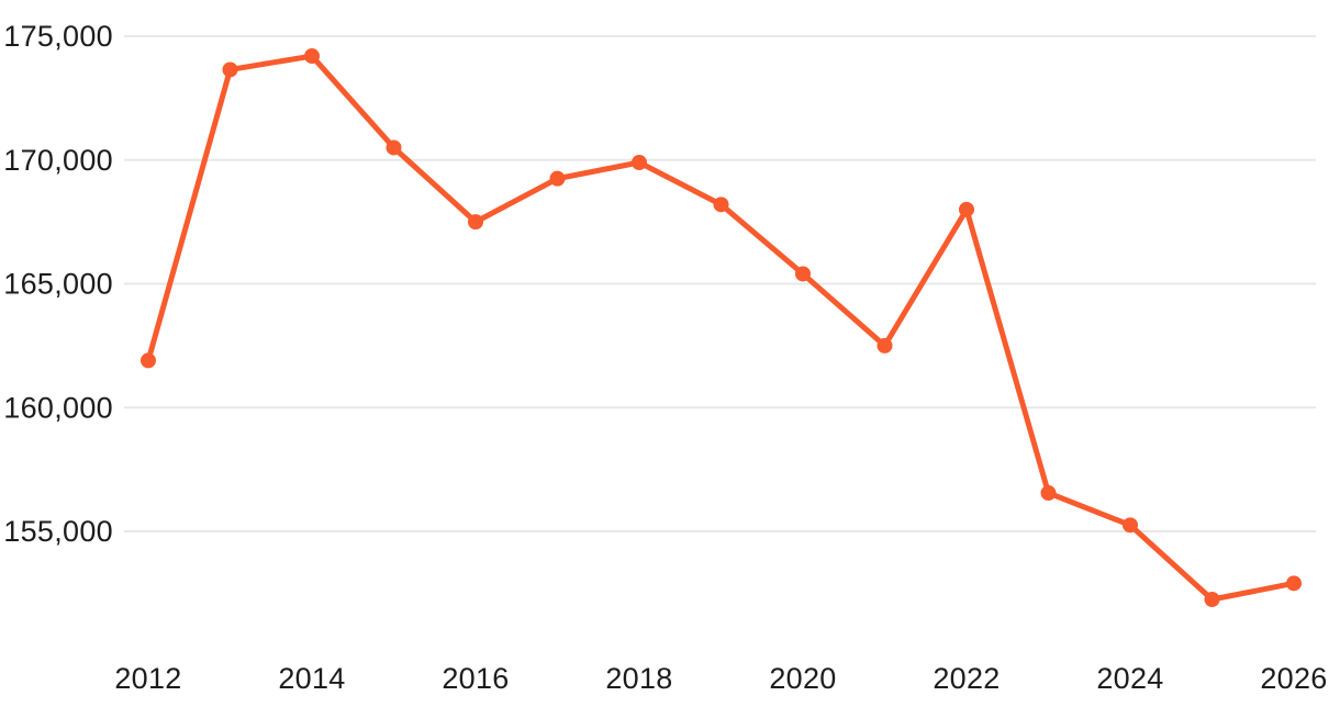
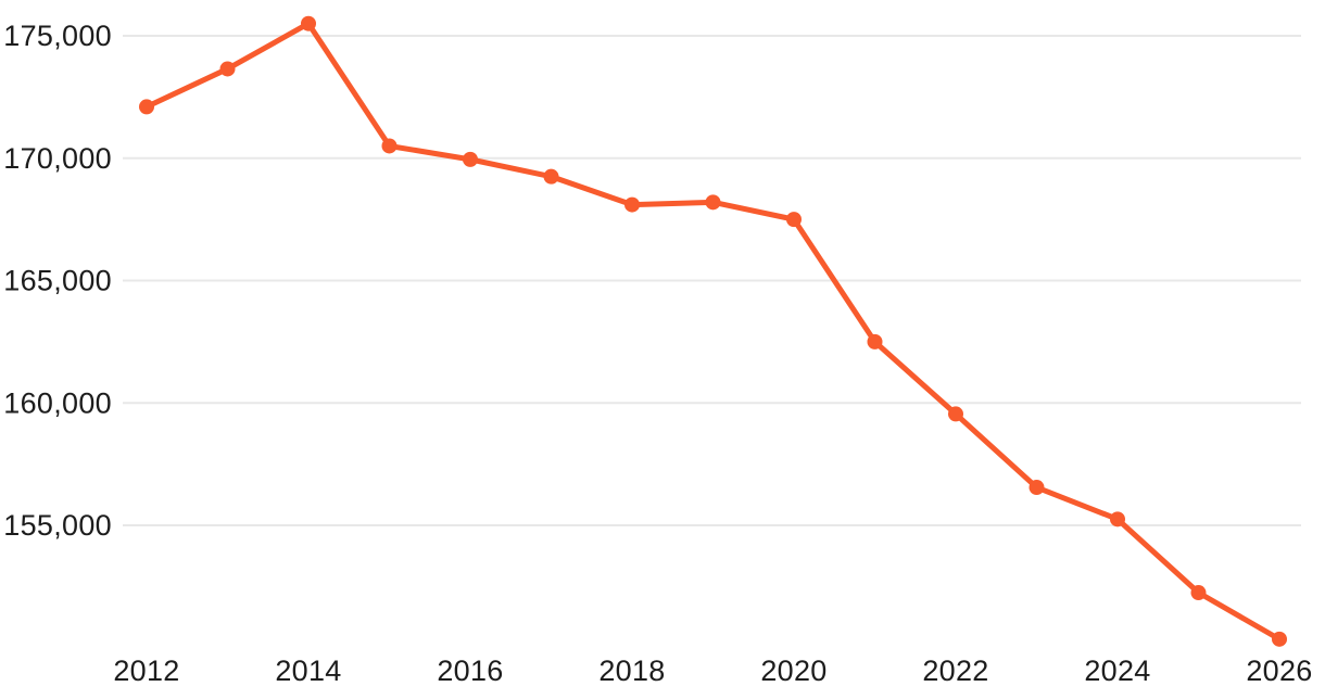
2012: 161900 -> 172100
2014: 174200 -> 175500
2016: 167500 -> 170000
2018: 169900 -> 168100
2020: 165400 -> 167500
2022: 168000 -> 159600
2026: 152900 -> 150400
